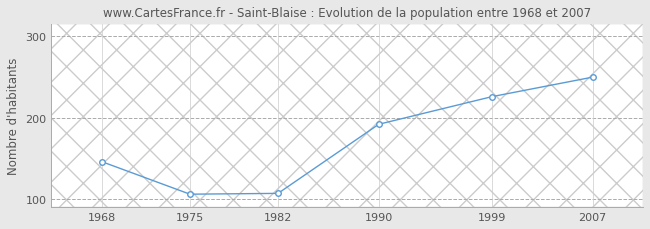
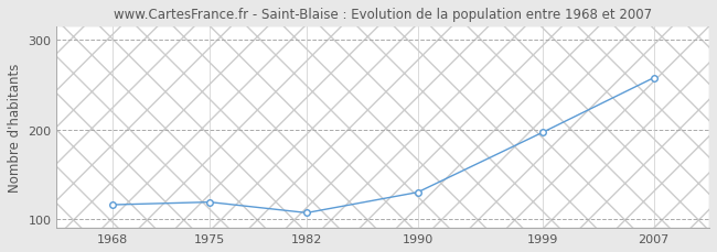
1968: 146 -> 116
1975: 106 -> 119
1990: 192 -> 130
1999: 226 -> 197
2007: 250 -> 258
